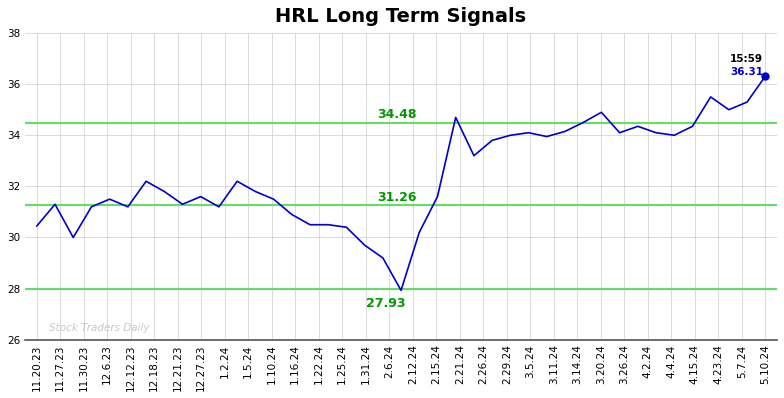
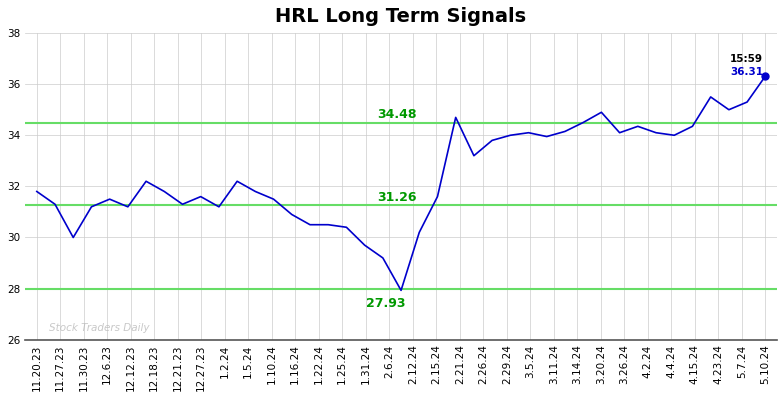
11.20.23: 30.45 -> 31.80
